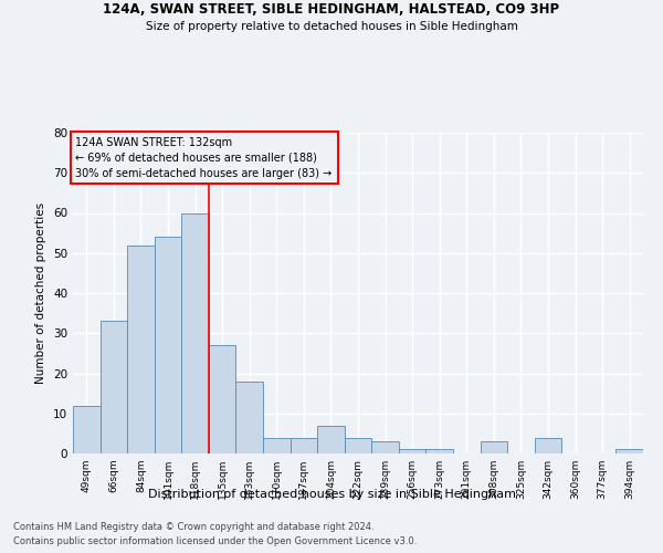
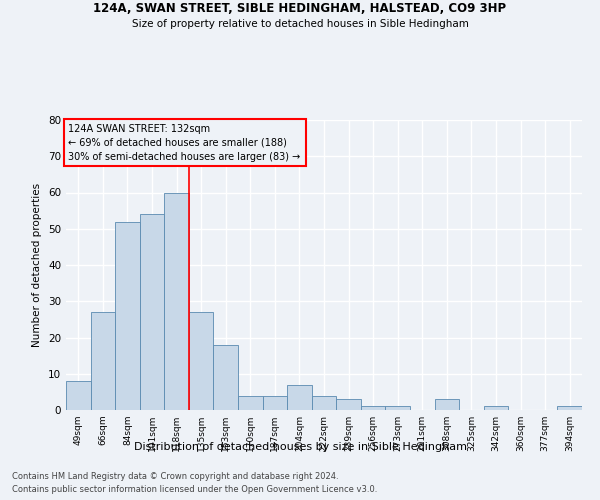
49sqm: 12 -> 8
66sqm: 33 -> 27
342sqm: 4 -> 1
